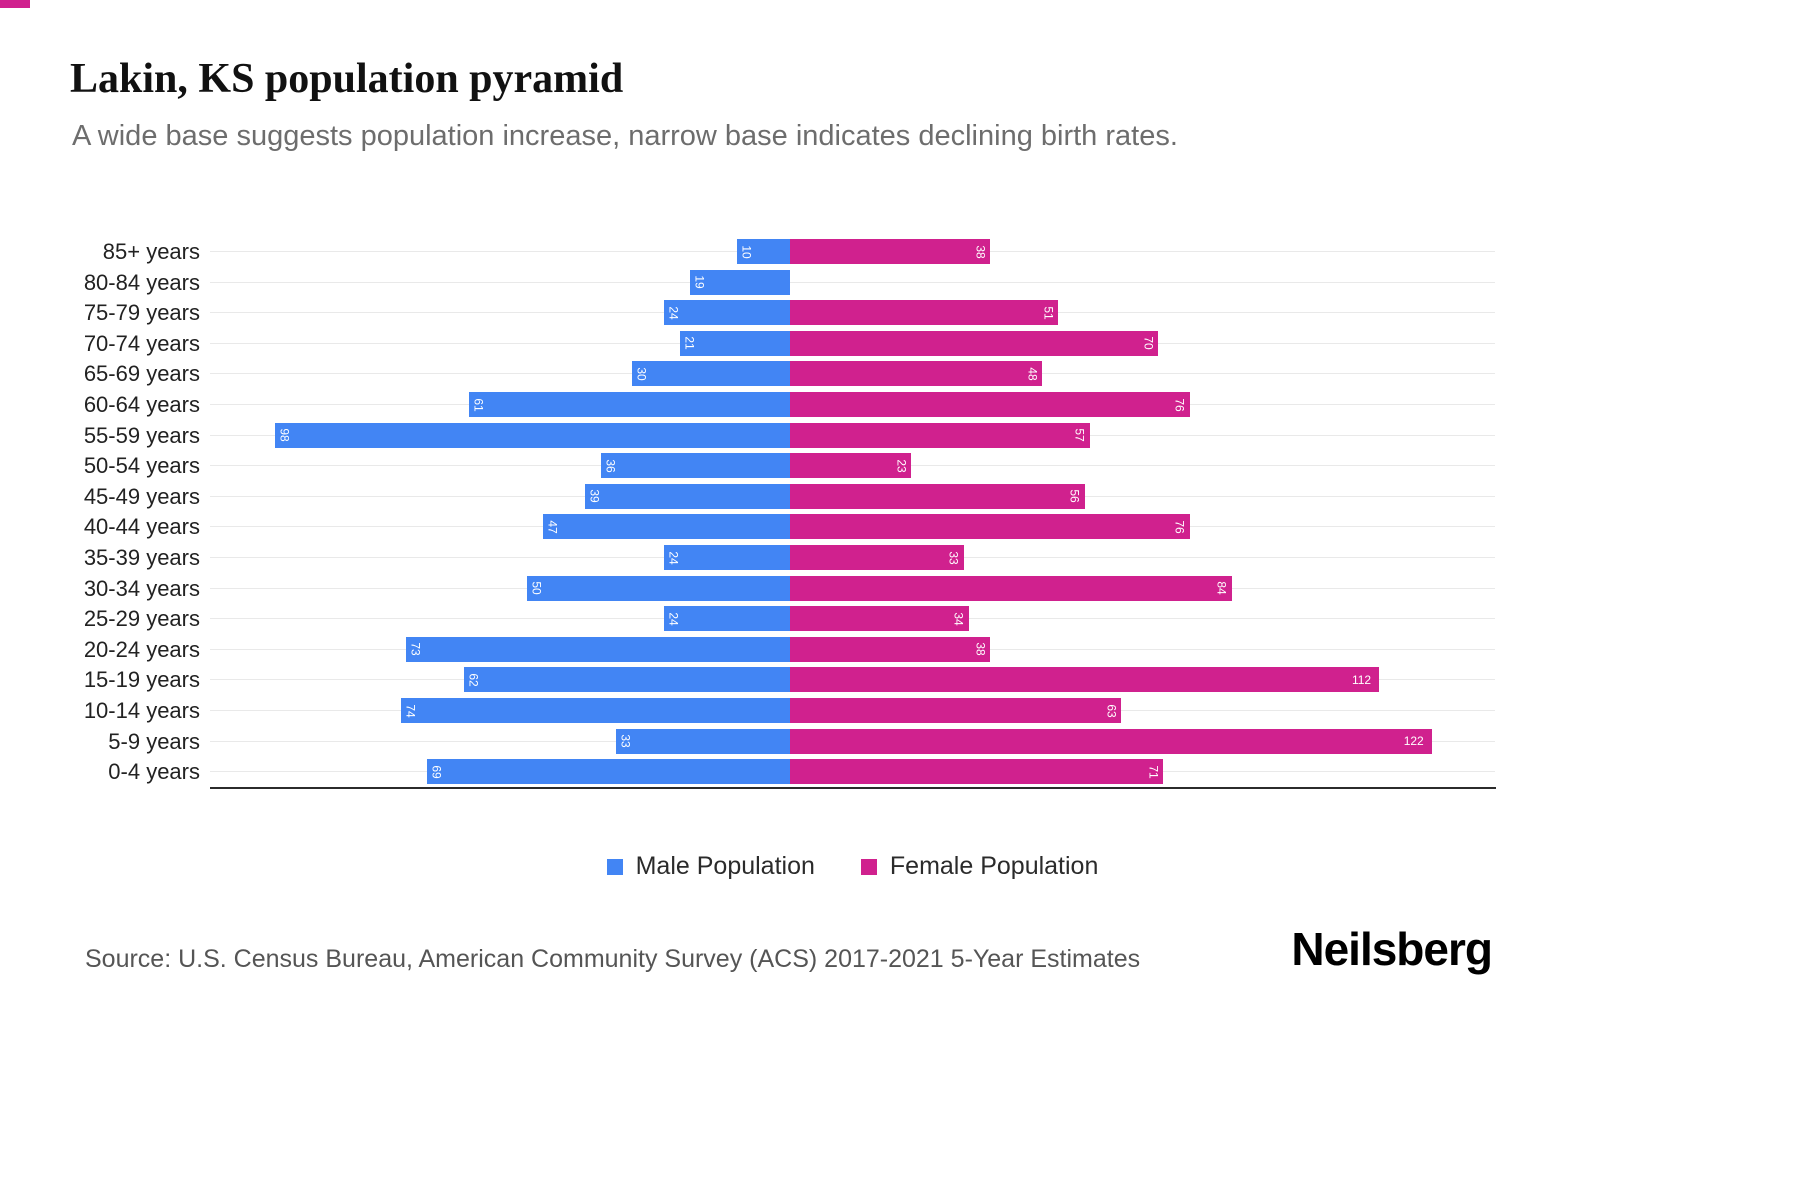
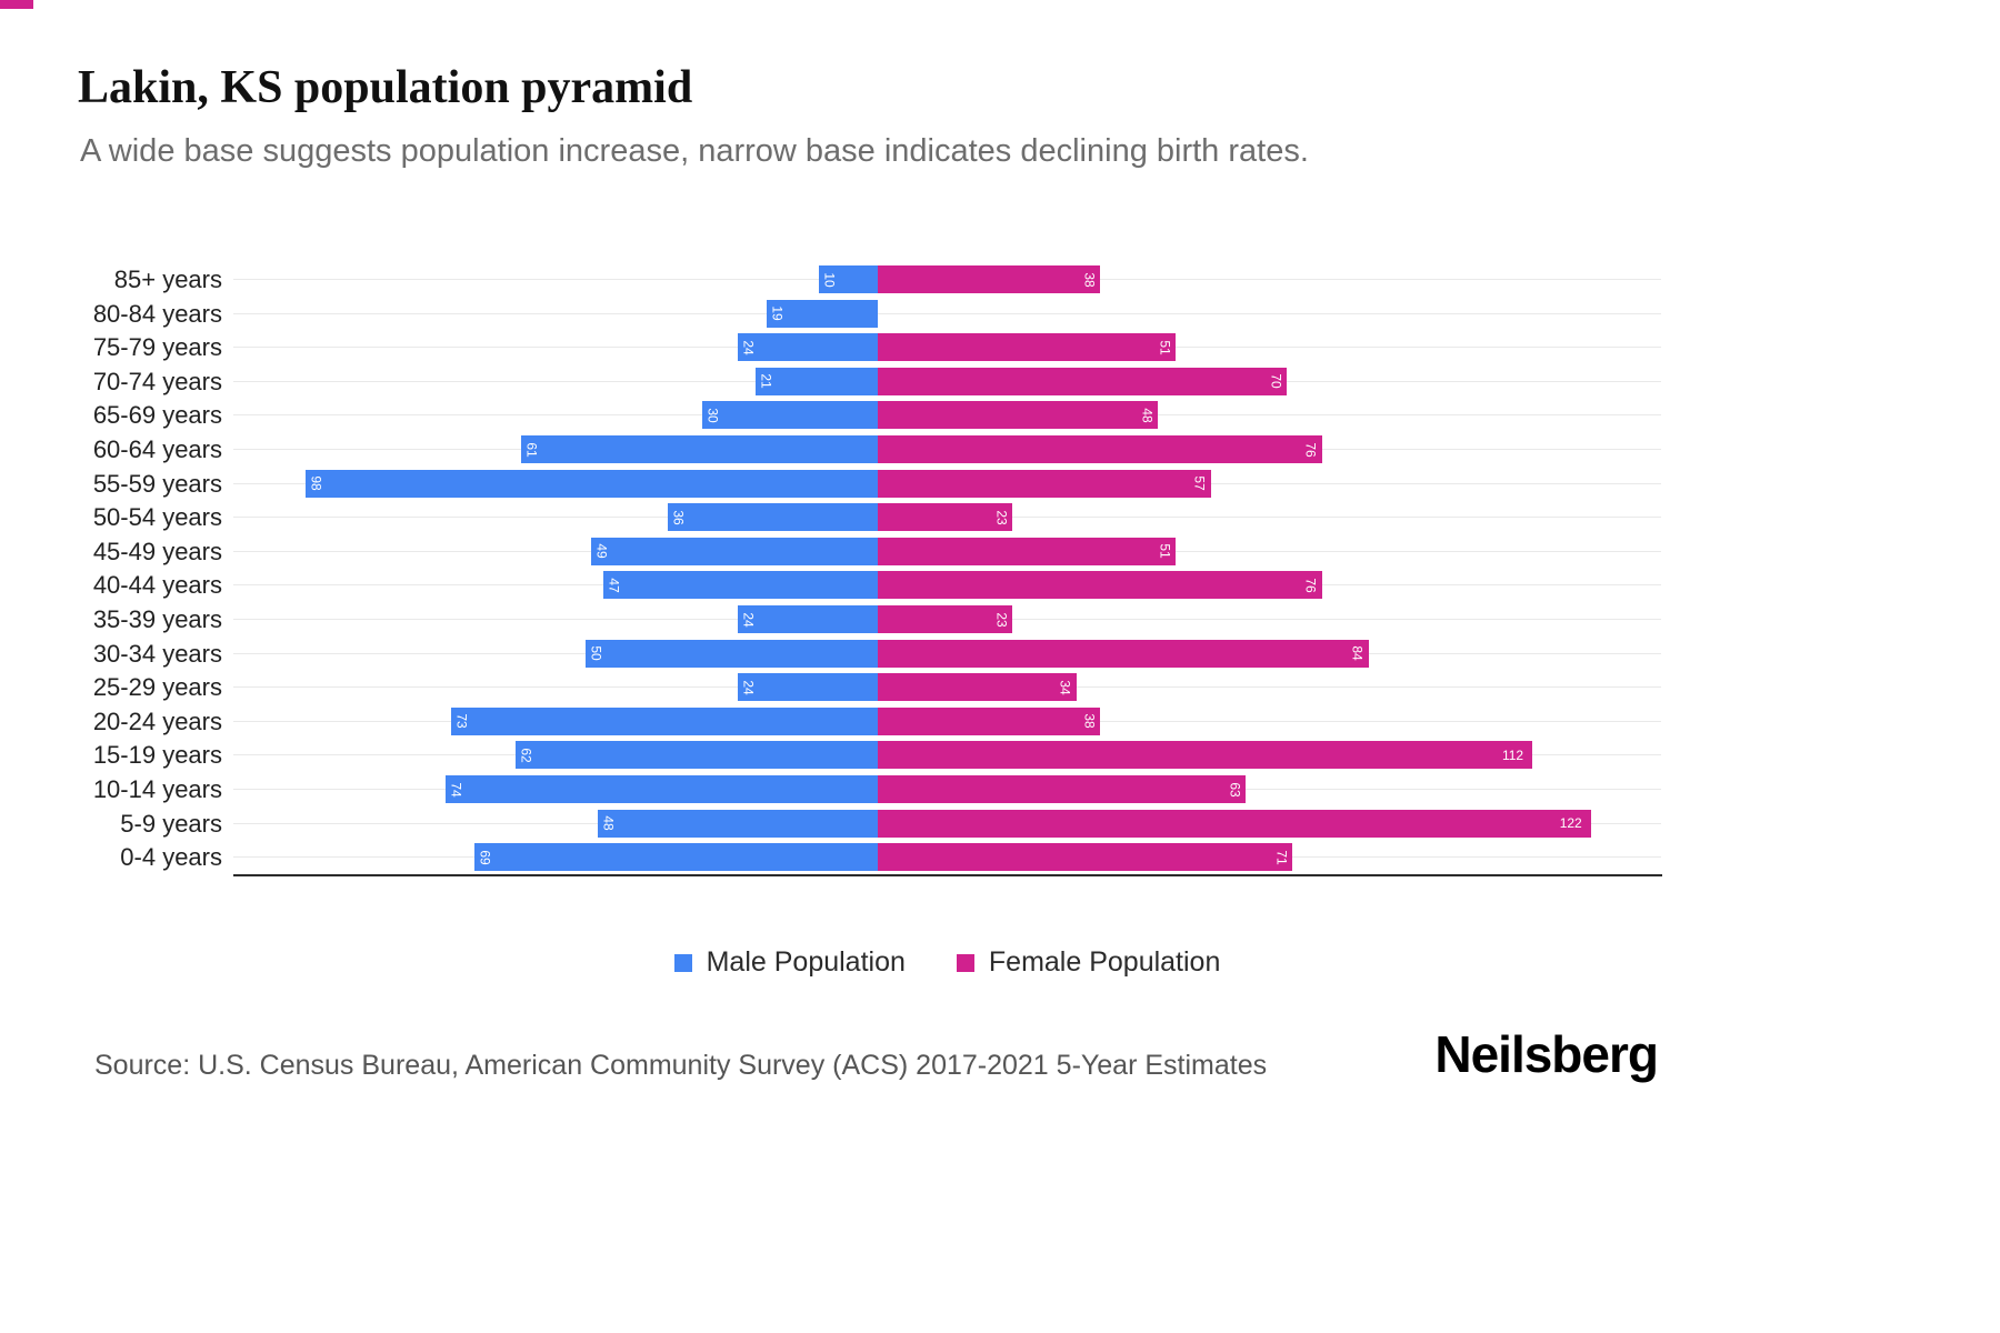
Male Population/45-49 years: 39 -> 49
Female Population/45-49 years: 56 -> 51
Female Population/35-39 years: 33 -> 23
Male Population/5-9 years: 33 -> 48
